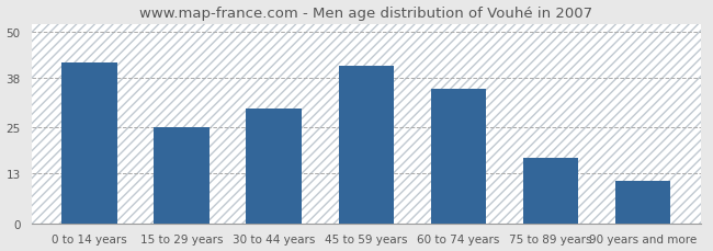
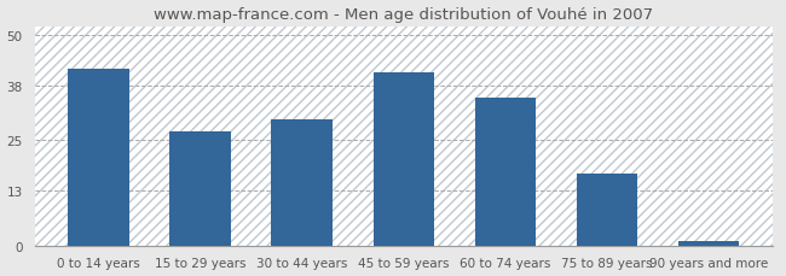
15 to 29 years: 25 -> 27
90 years and more: 11 -> 1
